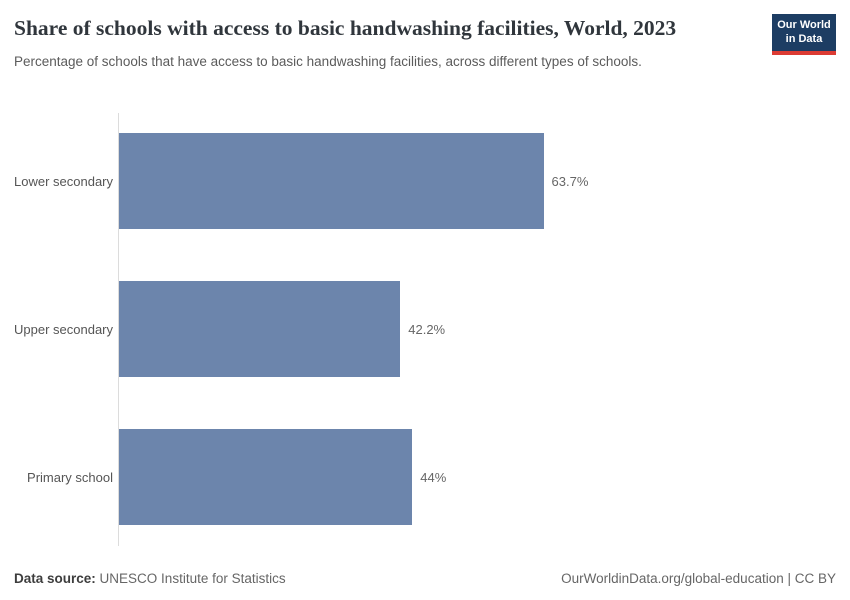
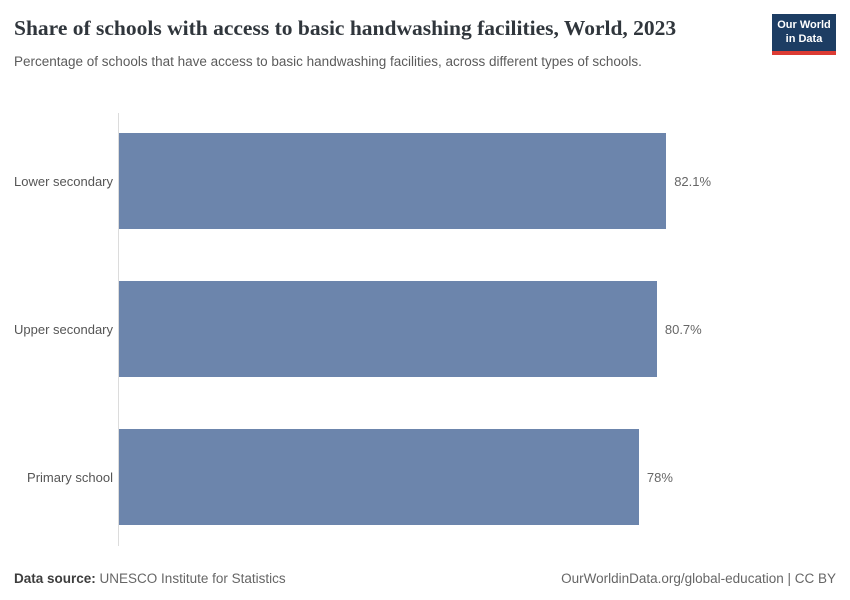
Lower secondary: 63.7% -> 82.1%
Upper secondary: 42.2% -> 80.7%
Primary school: 44% -> 78%
